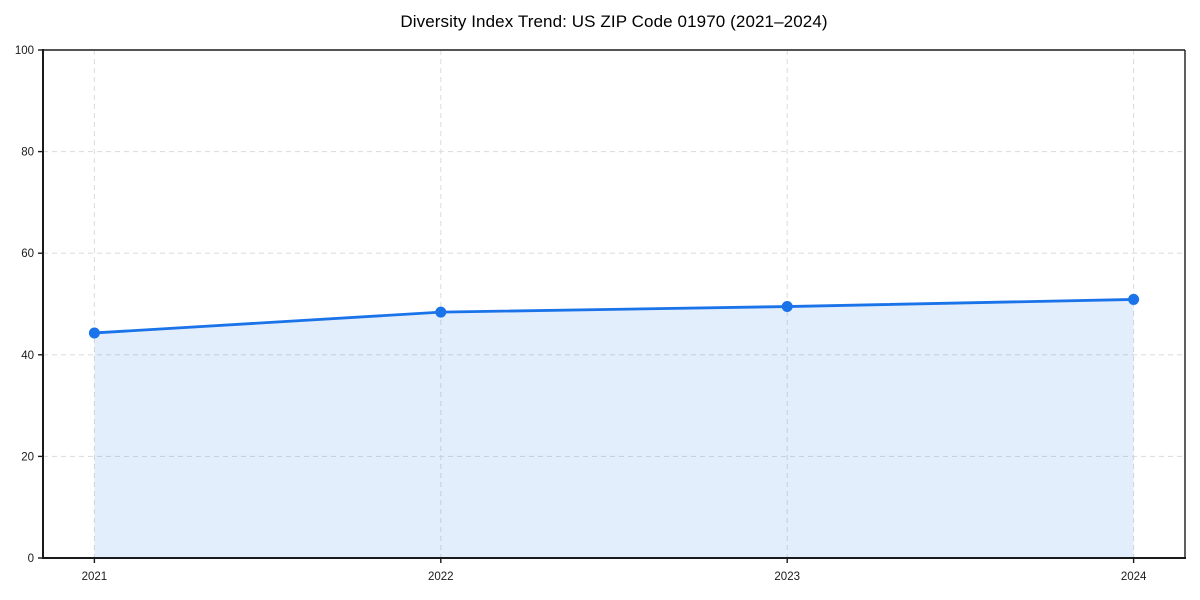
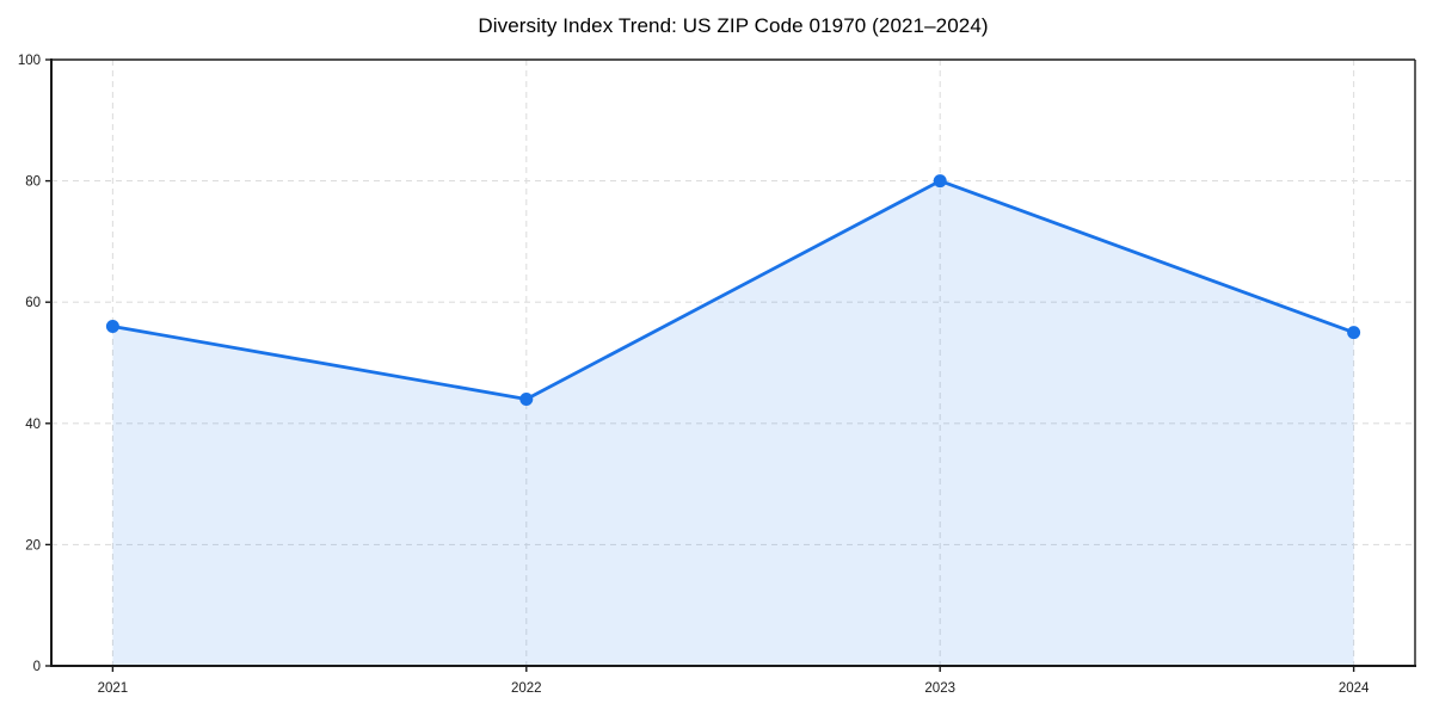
2021: 44 -> 56
2022: 48 -> 44
2023: 50 -> 80
2024: 51 -> 55
